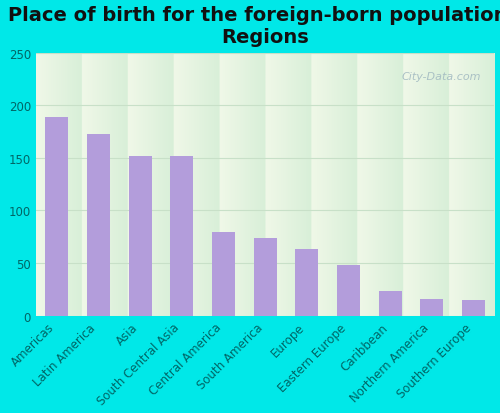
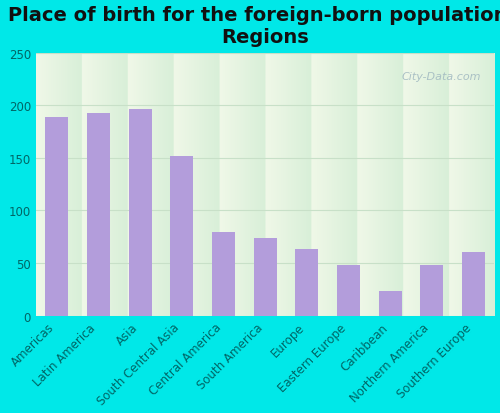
Latin America: 173 -> 193
Asia: 152 -> 196
Northern America: 16 -> 48
Southern Europe: 15 -> 61
